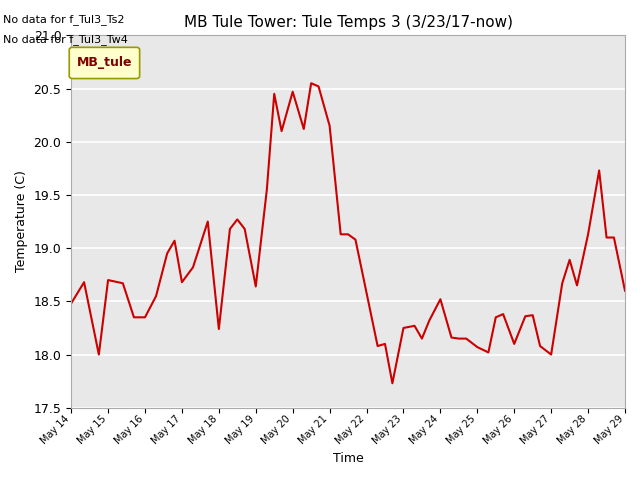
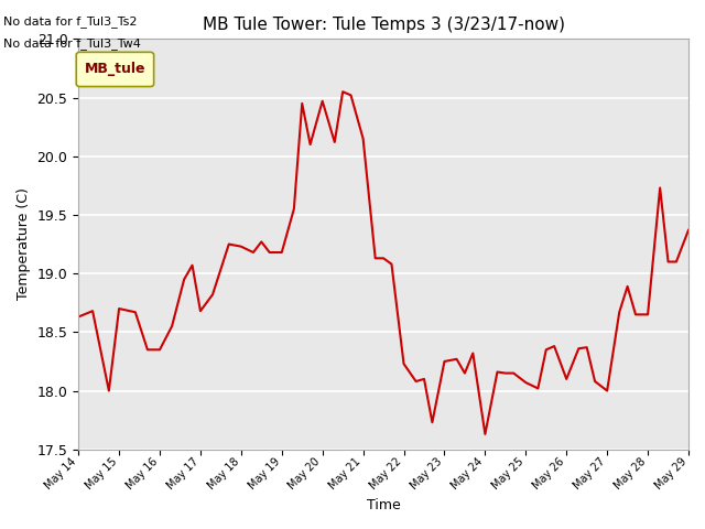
May 14: 18.48 -> 18.63
May 18: 18.24 -> 19.23
May 19: 18.64 -> 19.18
May 22: 18.58 -> 18.23
May 24: 18.52 -> 17.63
May 28: 19.13 -> 18.65
May 29: 18.60 -> 19.37
